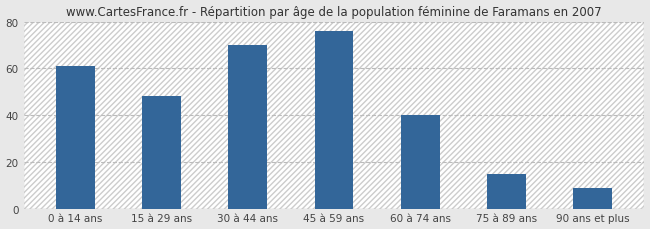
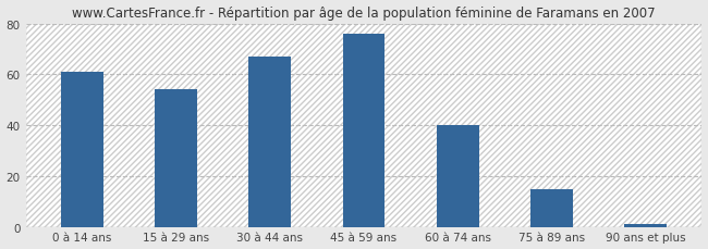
15 à 29 ans: 48 -> 54
30 à 44 ans: 70 -> 67
90 ans et plus: 9 -> 1
